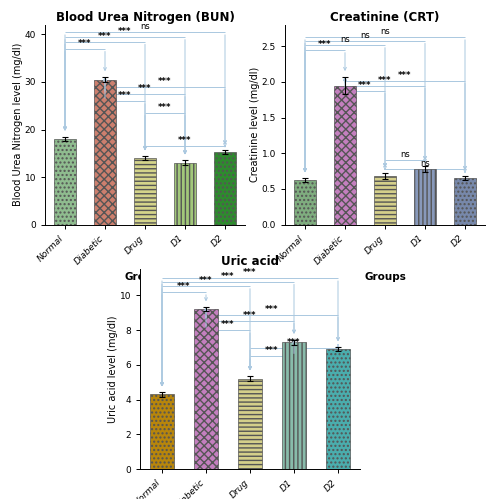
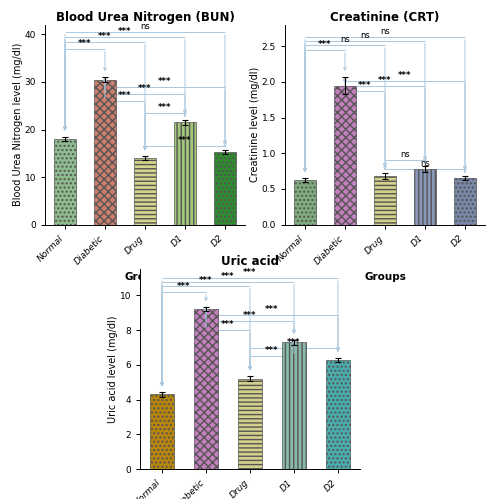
Blood Urea Nitrogen (BUN)/D1: 13.0 -> 21.5
Uric acid/D2: 6.9 -> 6.3
